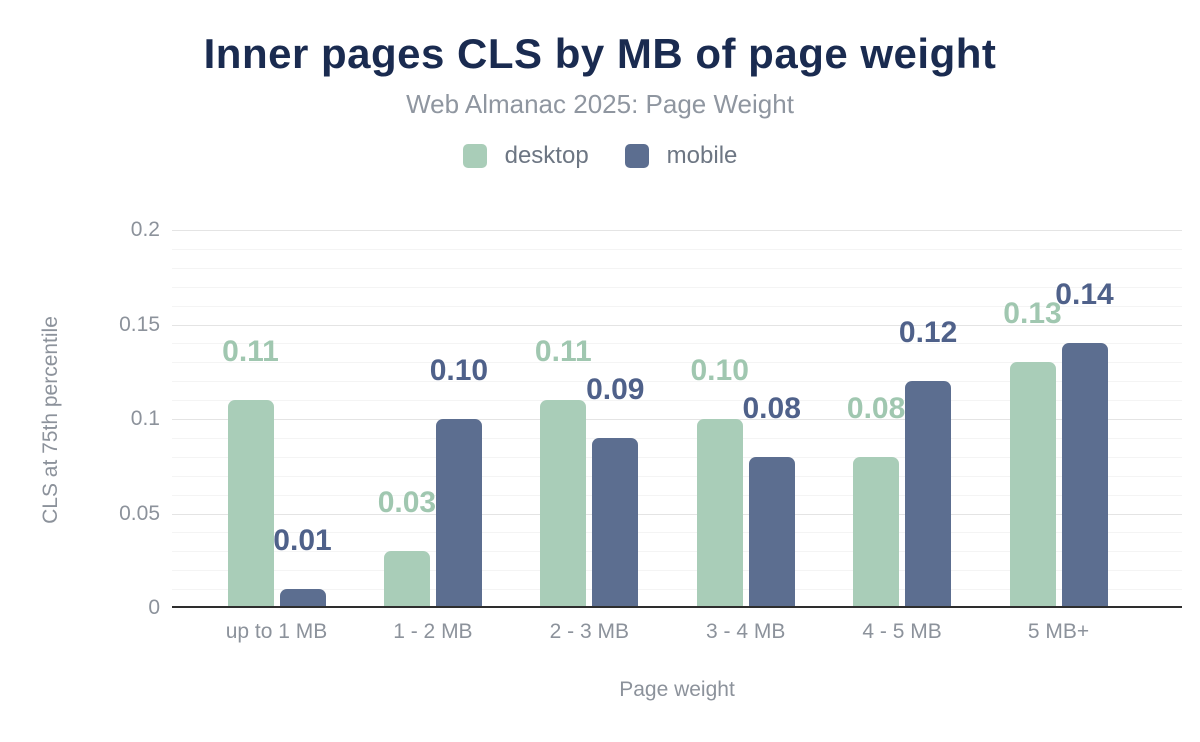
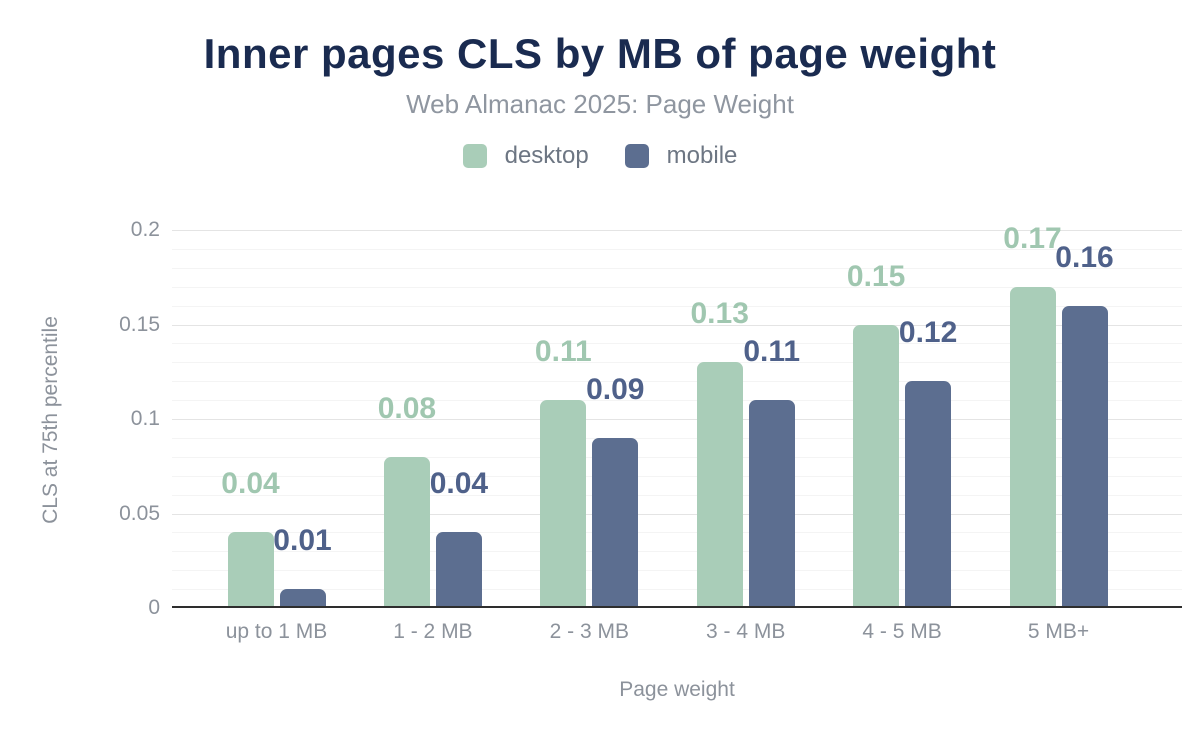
desktop/up to 1 MB: 0.11 -> 0.04
desktop/1 - 2 MB: 0.03 -> 0.08
mobile/1 - 2 MB: 0.10 -> 0.04
desktop/3 - 4 MB: 0.10 -> 0.13
mobile/3 - 4 MB: 0.08 -> 0.11
desktop/4 - 5 MB: 0.08 -> 0.15
desktop/5 MB+: 0.13 -> 0.17
mobile/5 MB+: 0.14 -> 0.16
